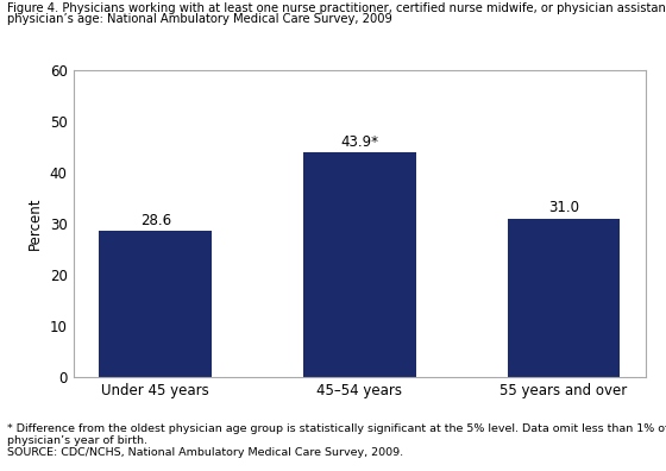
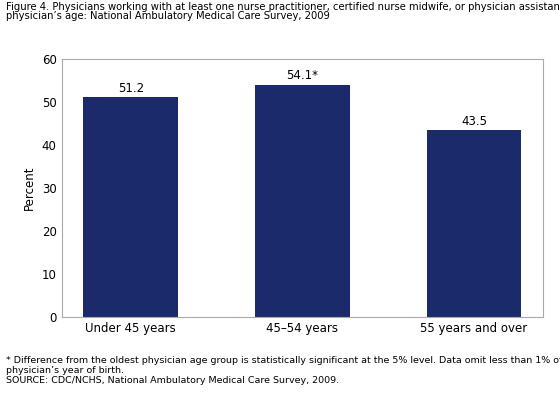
Under 45 years: 28.6 -> 51.2
45–54 years: 43.9* -> 54.1*
55 years and over: 31.0 -> 43.5
